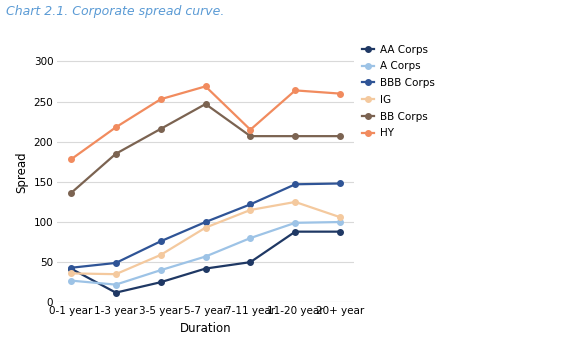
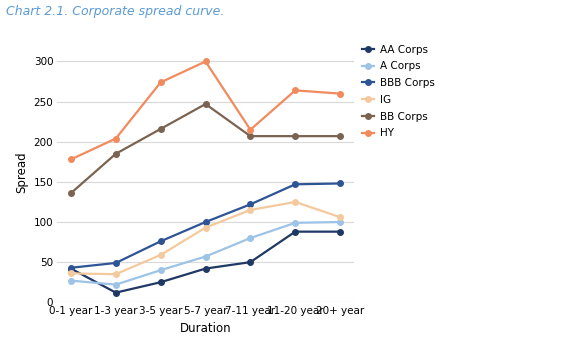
HY/1-3 year: 218 -> 204
HY/3-5 year: 253 -> 274
HY/5-7 year: 269 -> 300
